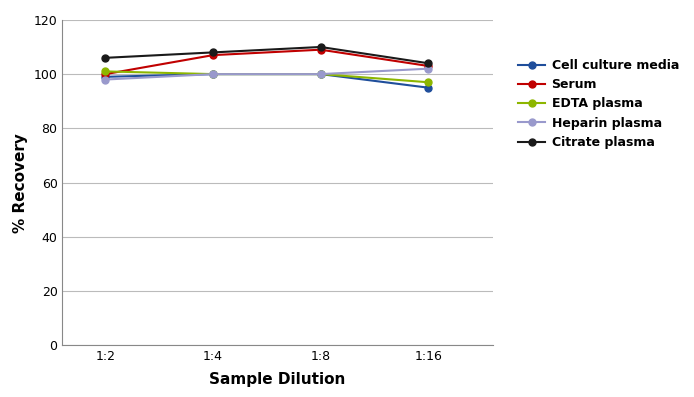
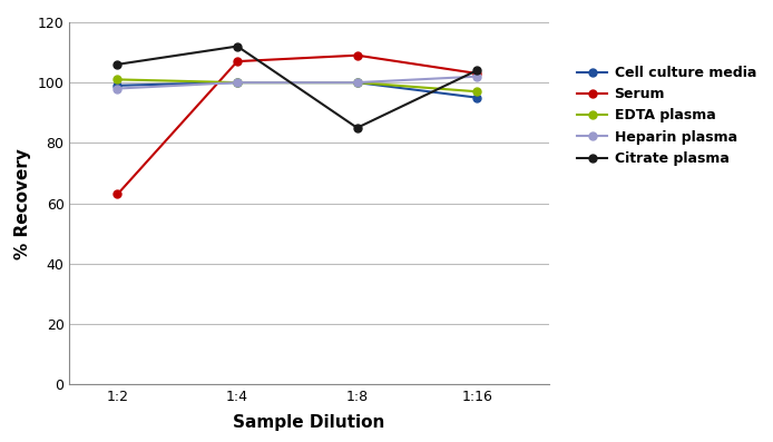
Serum/1:2: 100 -> 63
Citrate plasma/1:4: 108 -> 112
Citrate plasma/1:8: 110 -> 85
